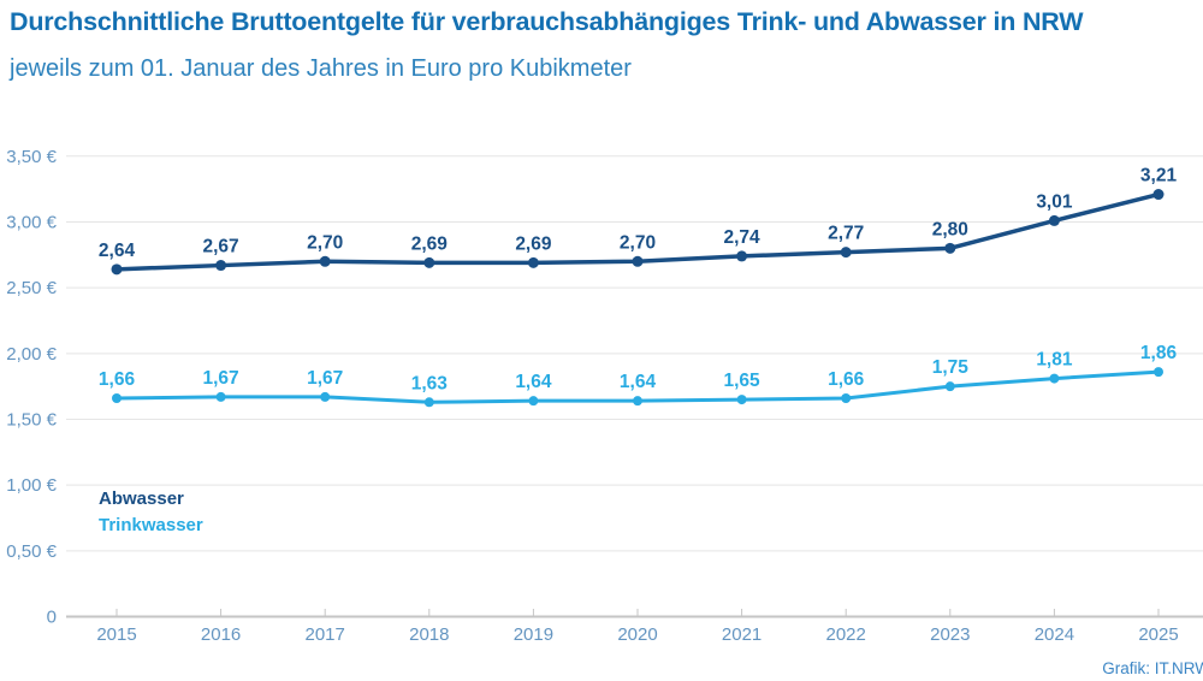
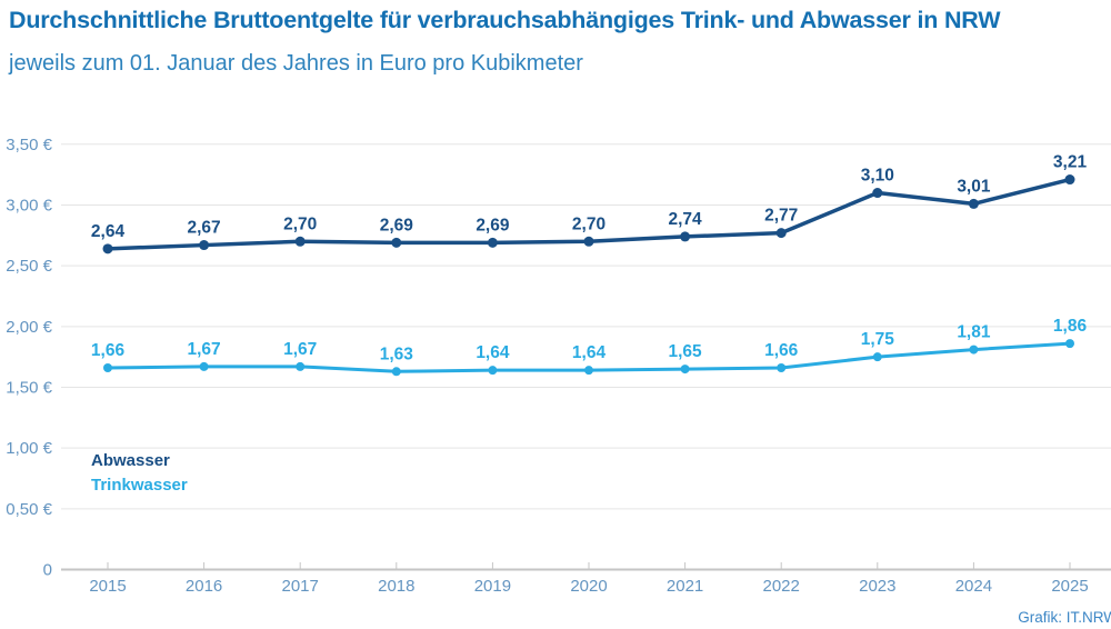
Abwasser/2023: 2,80 -> 3,10
